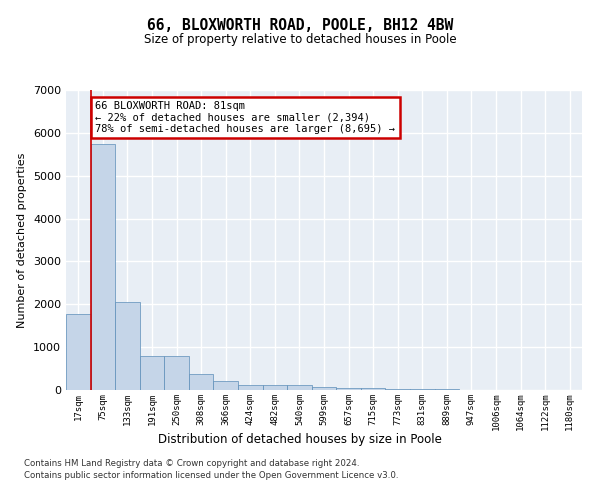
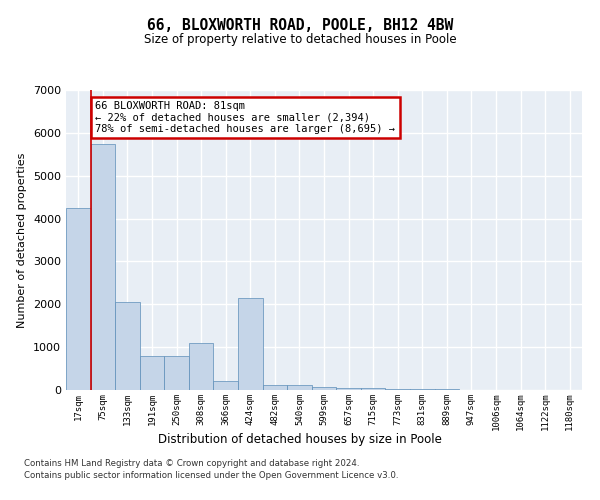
17sqm: 1780 -> 4250
308sqm: 370 -> 1100
424sqm: 120 -> 2150
